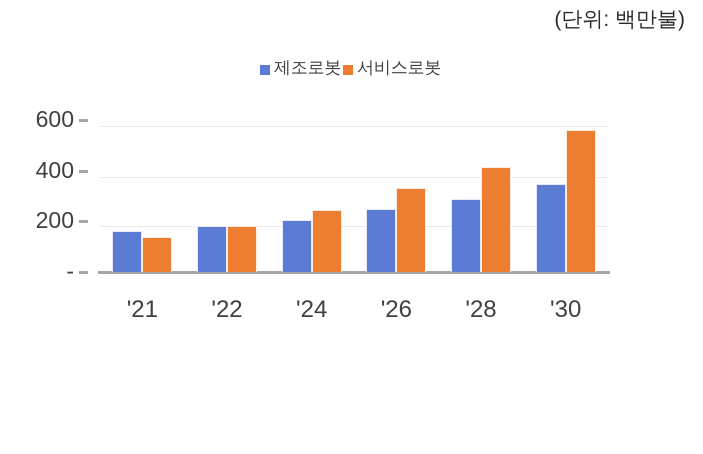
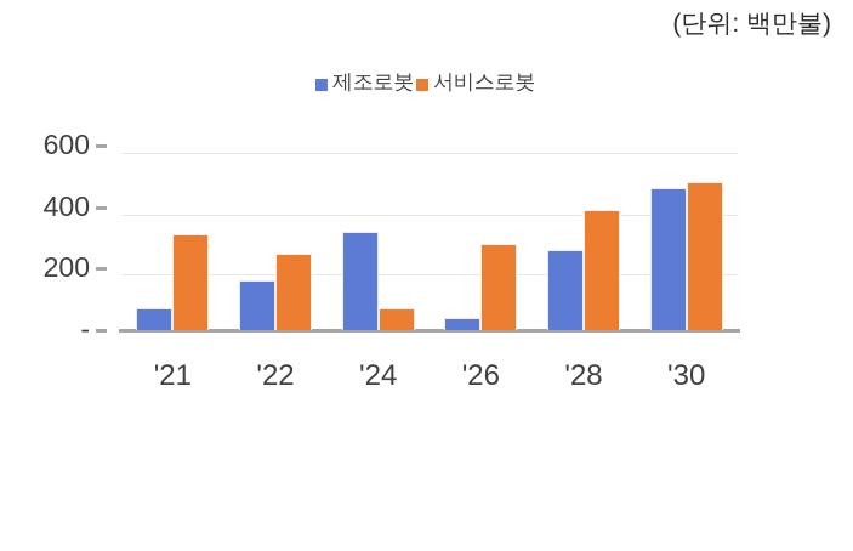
제조로봇/'21: 160 -> 70
서비스로봇/'21: 140 -> 310
제조로봇/'22: 180 -> 160
서비스로봇/'22: 180 -> 250
제조로봇/'24: 200 -> 320
서비스로봇/'24: 240 -> 70
제조로봇/'26: 250 -> 40
서비스로봇/'26: 330 -> 280
제조로봇/'28: 290 -> 260
서비스로봇/'28: 420 -> 390
제조로봇/'30: 350 -> 460
서비스로봇/'30: 560 -> 480
